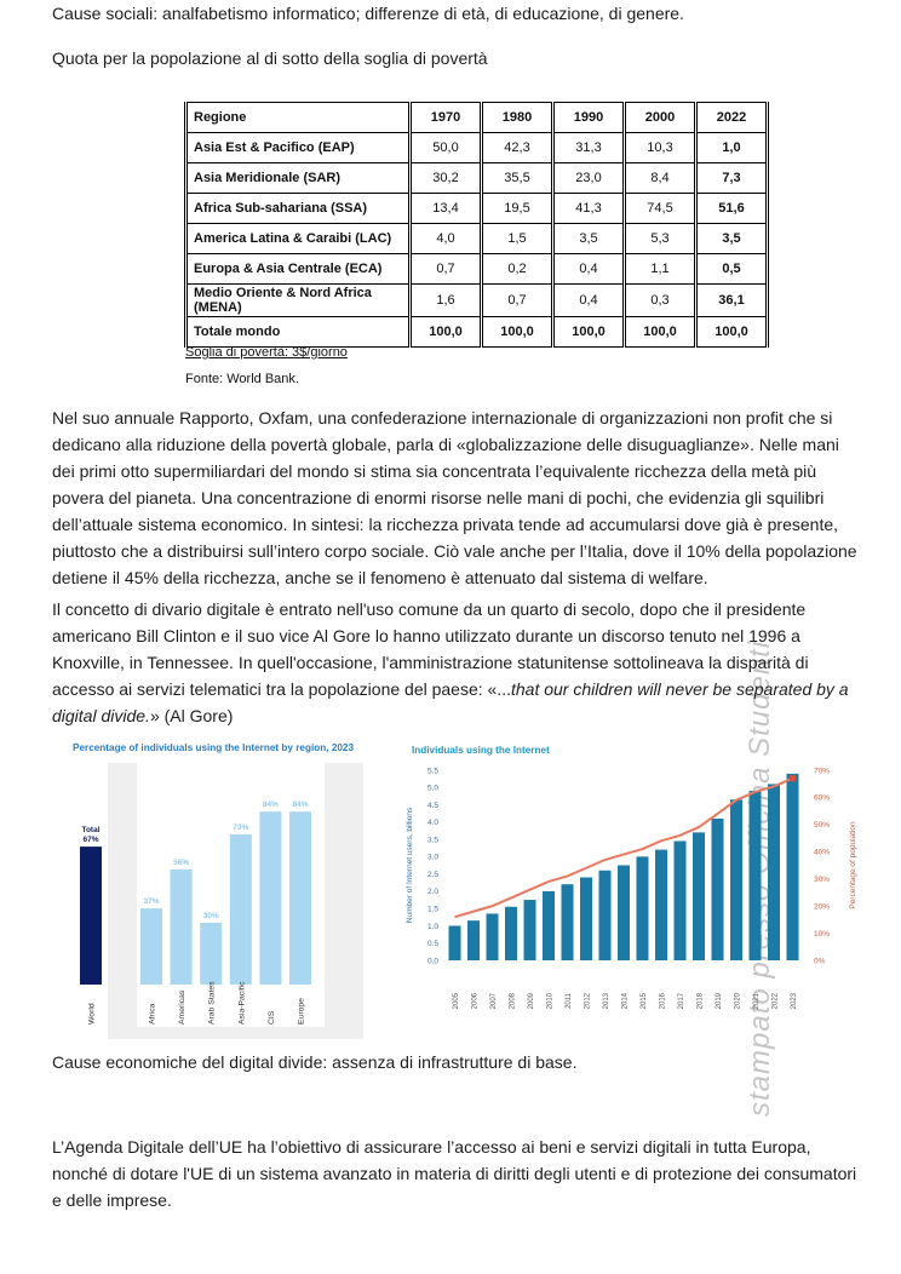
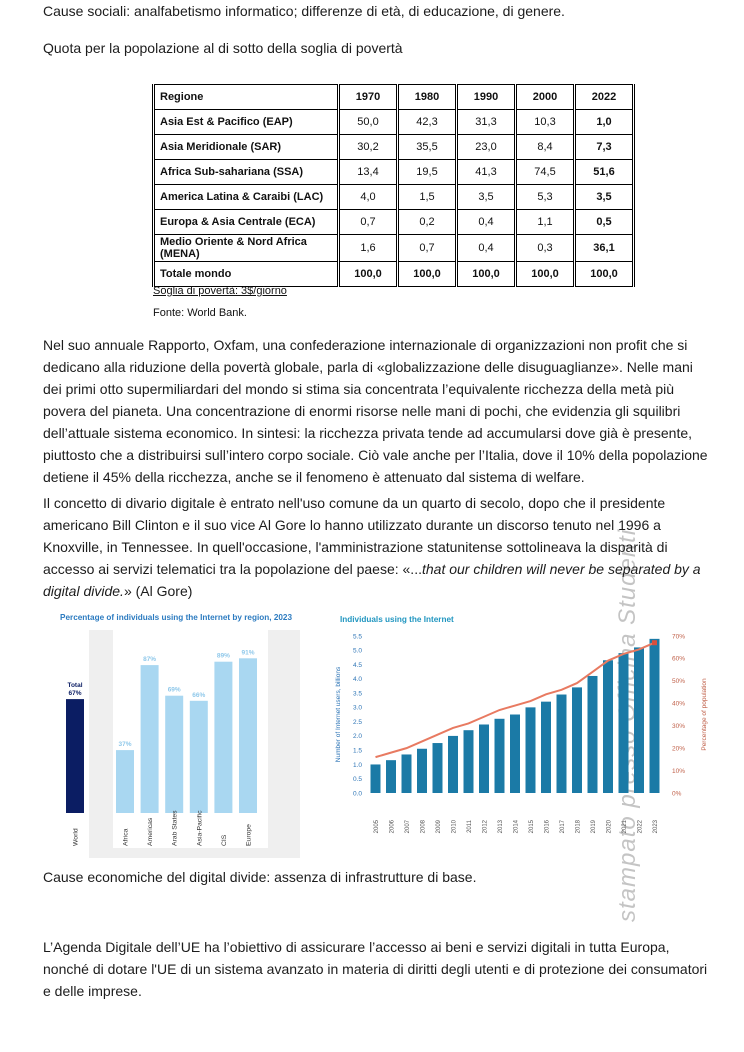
Percentage of individuals using the Internet by region, 2023/Americas: 56% -> 87%
Percentage of individuals using the Internet by region, 2023/Arab States: 30% -> 69%
Percentage of individuals using the Internet by region, 2023/Asia-Pacific: 73% -> 66%
Percentage of individuals using the Internet by region, 2023/CIS: 84% -> 89%
Percentage of individuals using the Internet by region, 2023/Europe: 84% -> 91%
